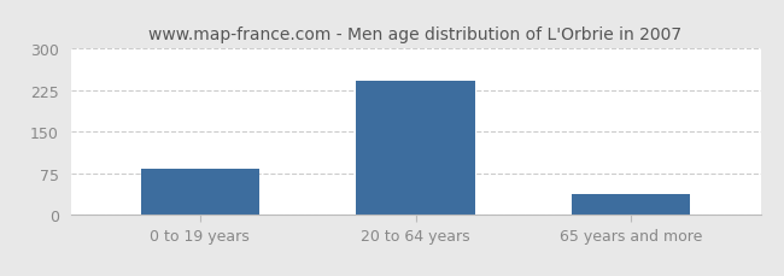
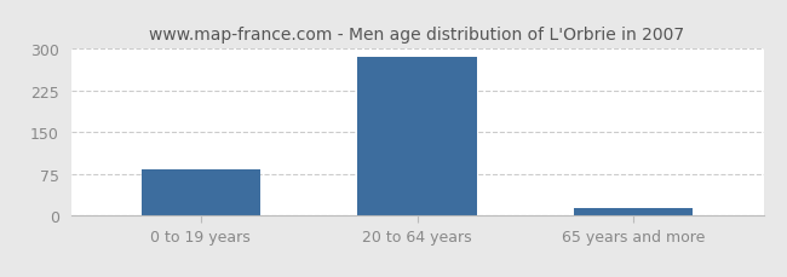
20 to 64 years: 242 -> 285
65 years and more: 38 -> 15
